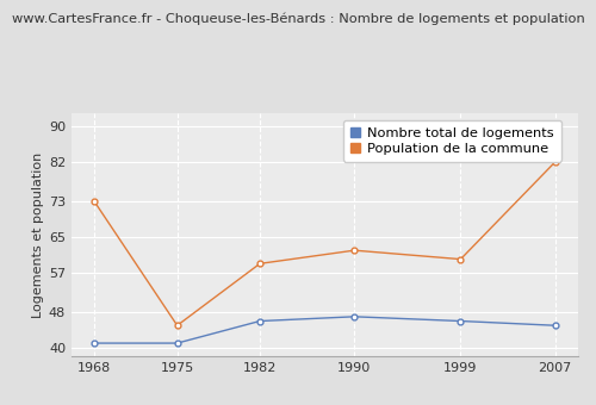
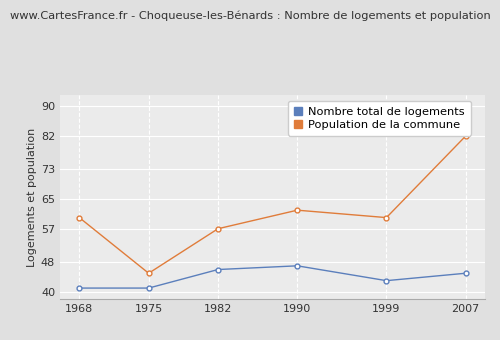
Population de la commune/1968: 73 -> 60
Population de la commune/1982: 59 -> 57
Nombre total de logements/1999: 46 -> 43
